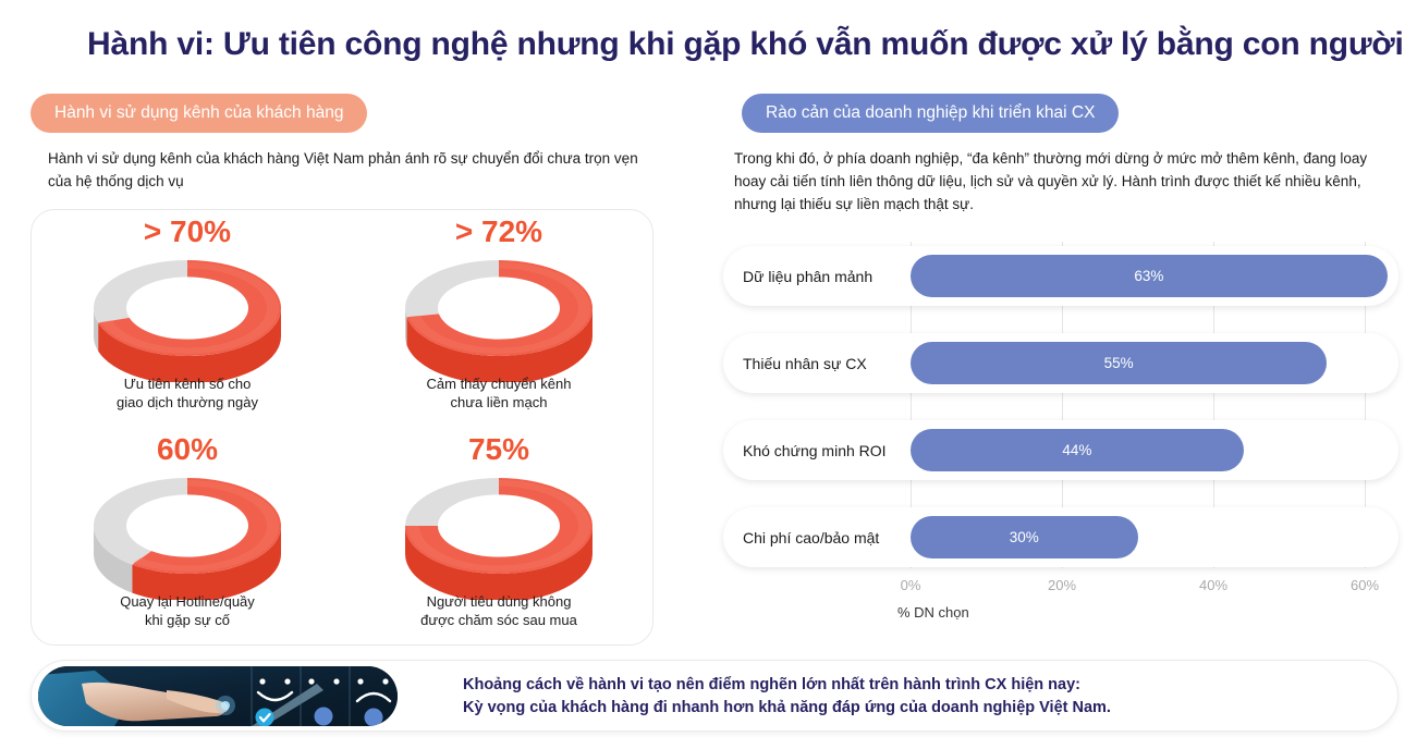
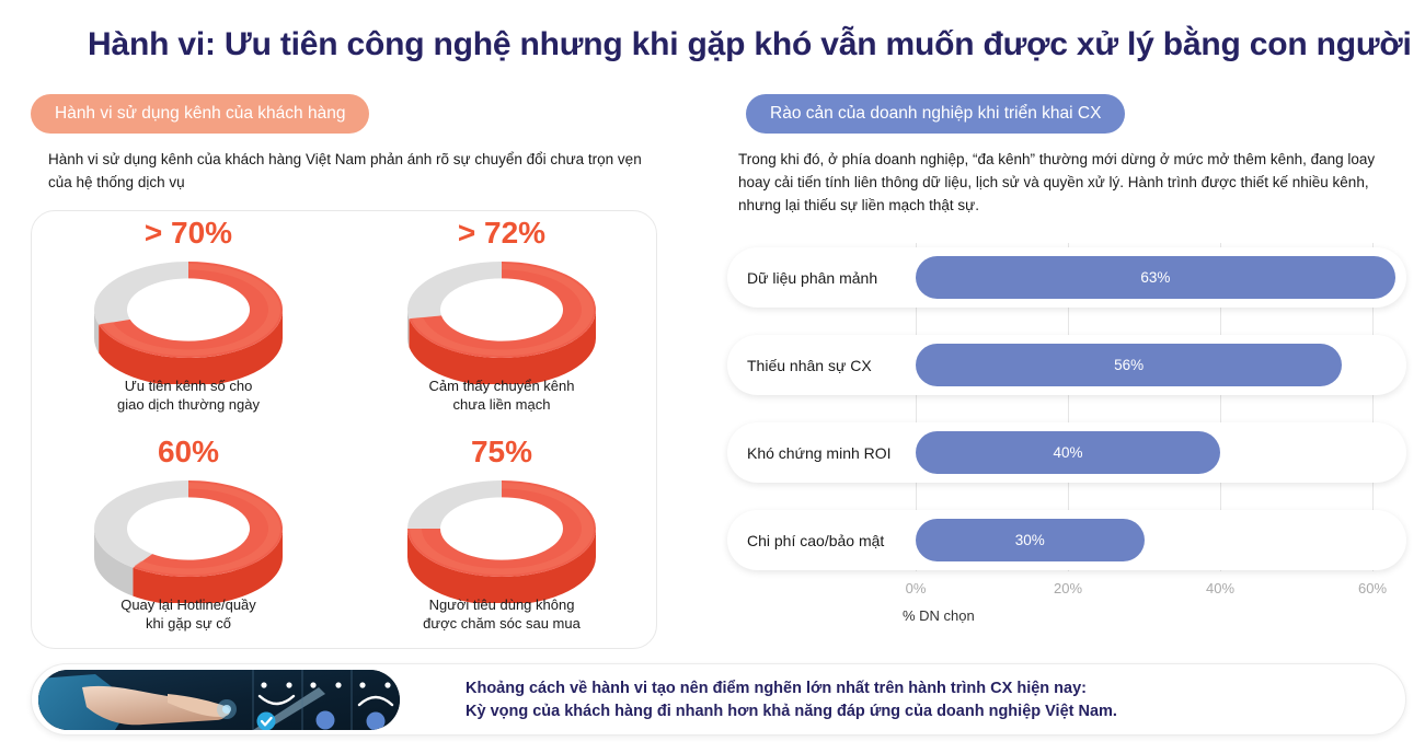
Rào cản của doanh nghiệp khi triển khai CX/Thiếu nhân sự CX: 55% -> 56%
Rào cản của doanh nghiệp khi triển khai CX/Khó chứng minh ROI: 44% -> 40%
